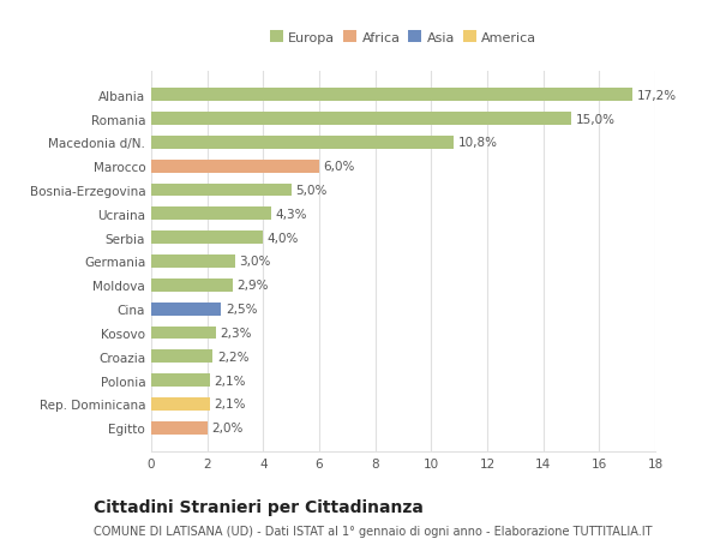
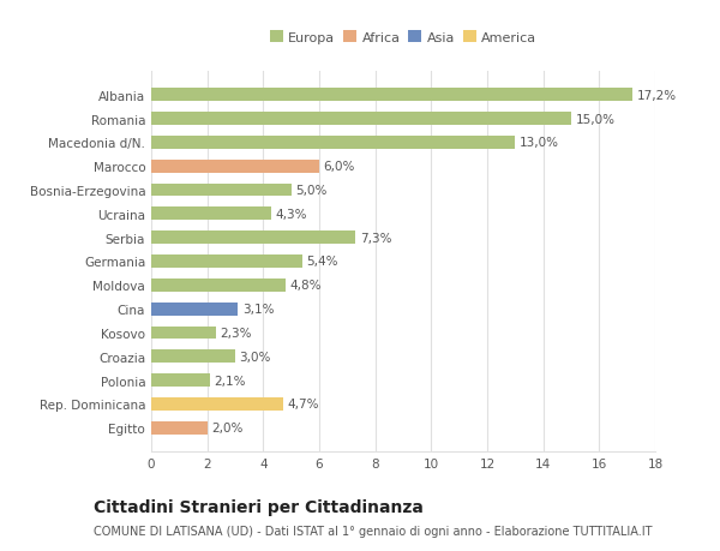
Macedonia d/N.: 10,8% -> 13,0%
Serbia: 4,0% -> 7,3%
Germania: 3,0% -> 5,4%
Moldova: 2,9% -> 4,8%
Cina: 2,5% -> 3,1%
Croazia: 2,2% -> 3,0%
Rep. Dominicana: 2,1% -> 4,7%
